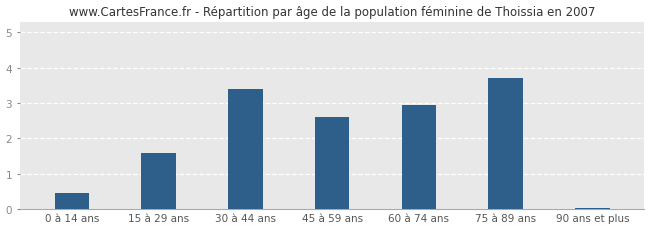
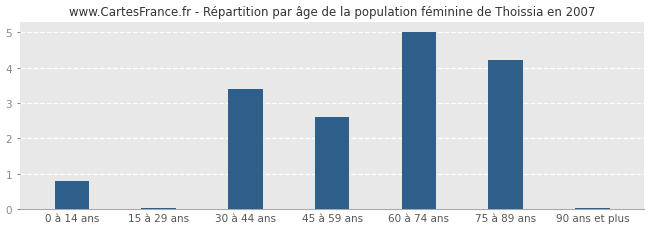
0 à 14 ans: 0.45 -> 0.80
15 à 29 ans: 1.60 -> 0.04
60 à 74 ans: 2.95 -> 5.00
75 à 89 ans: 3.70 -> 4.20
